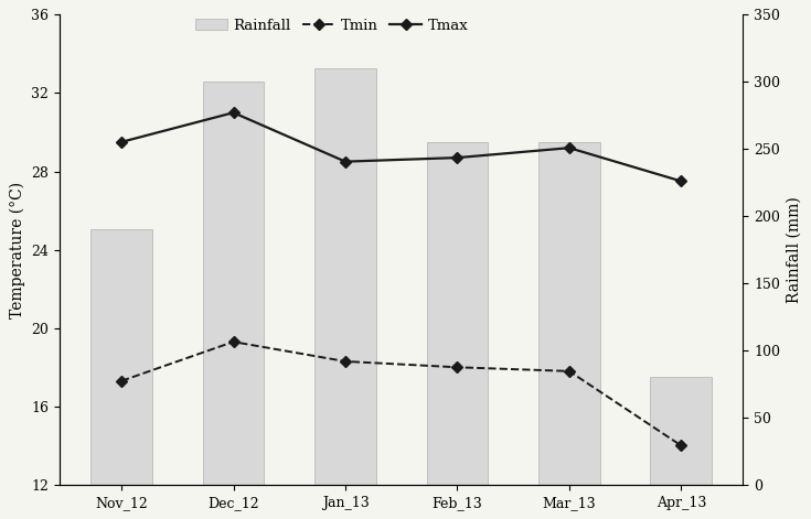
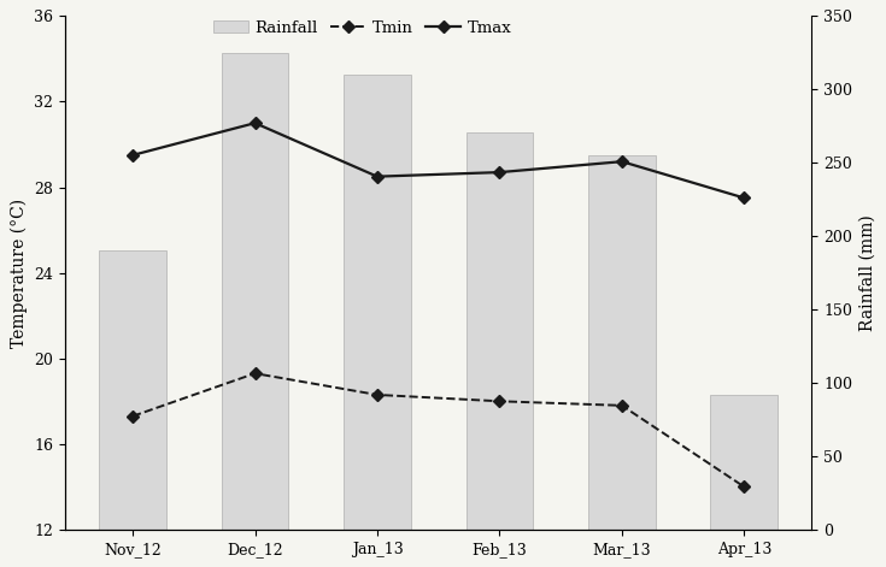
Rainfall/Dec_12: 300 -> 325
Rainfall/Feb_13: 255 -> 271
Rainfall/Apr_13: 80 -> 92
